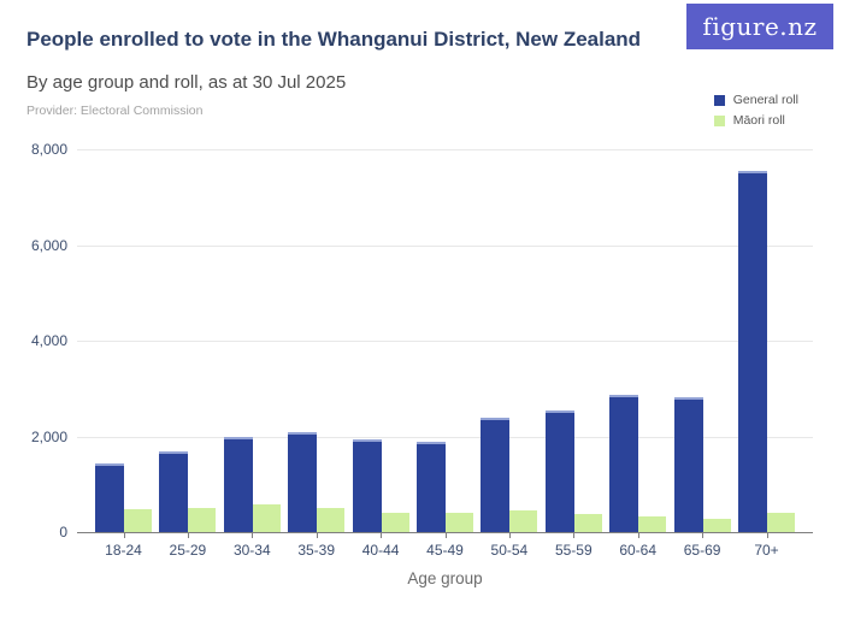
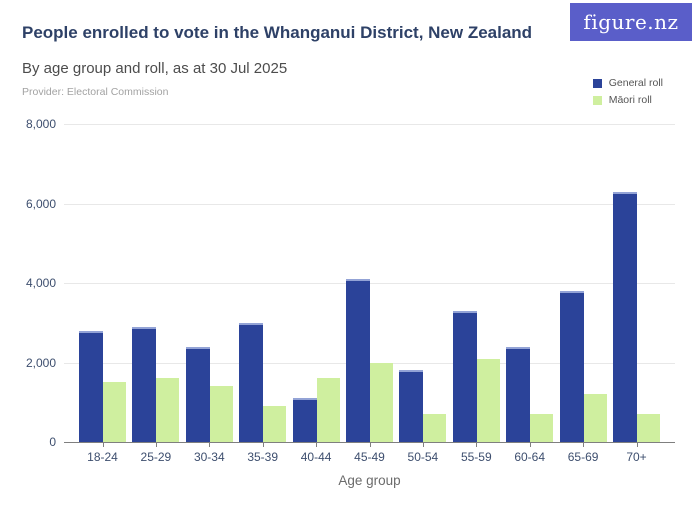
General roll/18-24: 1400 -> 2800
Māori roll/18-24: 500 -> 1500
General roll/25-29: 1700 -> 2900
Māori roll/25-29: 500 -> 1600
General roll/30-34: 2000 -> 2400
Māori roll/30-34: 600 -> 1400
General roll/35-39: 2100 -> 3000
Māori roll/35-39: 500 -> 900
General roll/40-44: 2000 -> 1100
Māori roll/40-44: 400 -> 1600
General roll/45-49: 1900 -> 4100
Māori roll/45-49: 400 -> 2000
General roll/50-54: 2400 -> 1800
Māori roll/50-54: 500 -> 700
General roll/55-59: 2500 -> 3300
Māori roll/55-59: 400 -> 2100
General roll/60-64: 2900 -> 2400
Māori roll/60-64: 300 -> 700
General roll/65-69: 2800 -> 3800
Māori roll/65-69: 300 -> 1200
General roll/70+: 7600 -> 6300
Māori roll/70+: 400 -> 700
